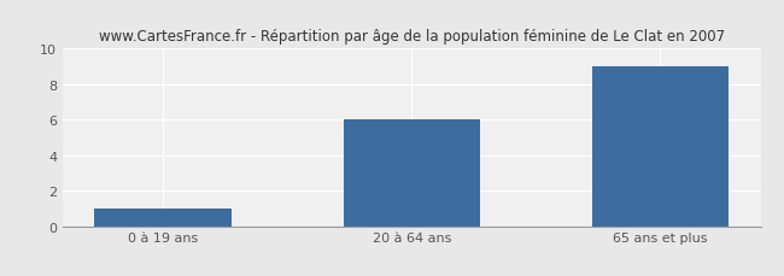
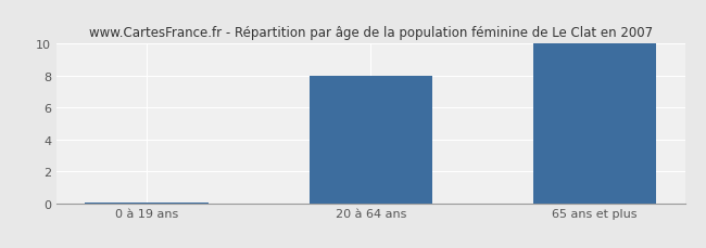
0 à 19 ans: 1.0 -> 0.1
20 à 64 ans: 6.0 -> 8.0
65 ans et plus: 9.0 -> 10.0
